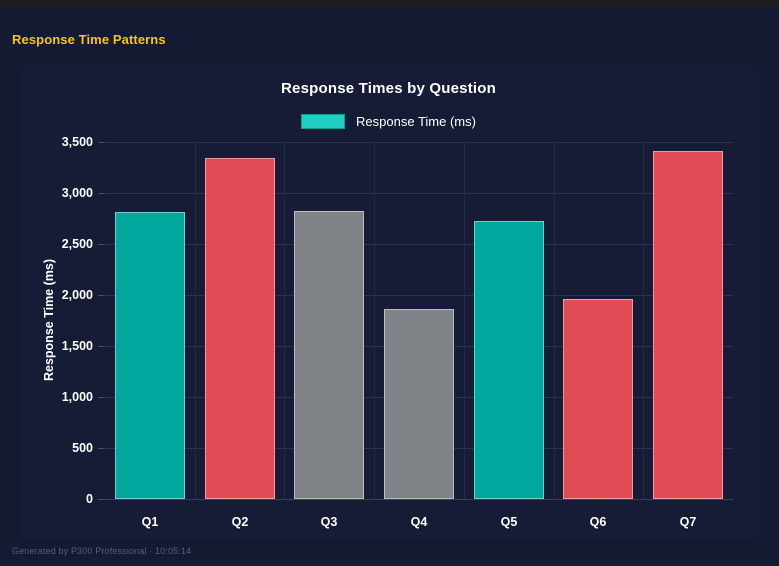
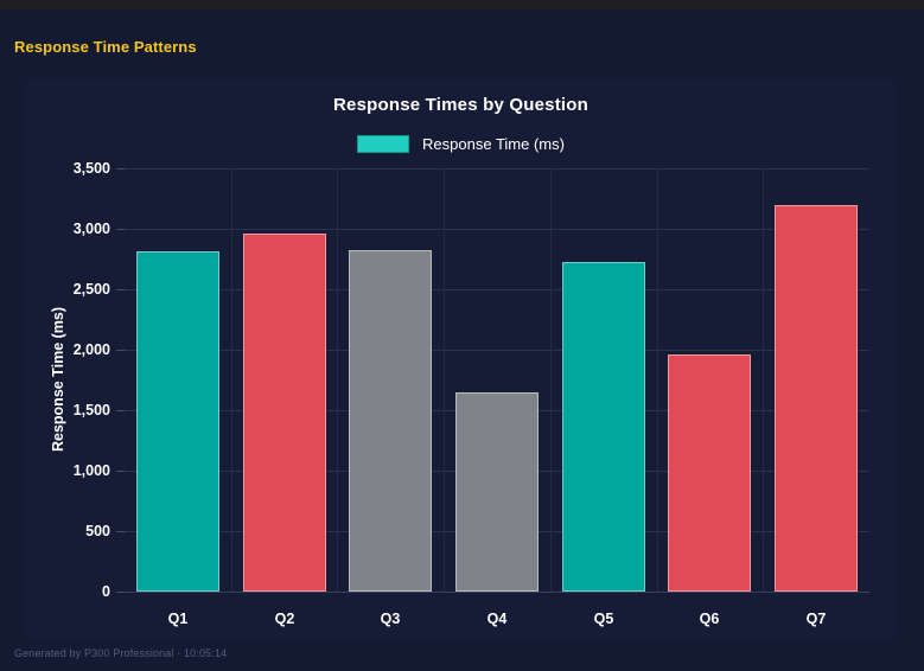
Q2: 3340 -> 2960
Q4: 1860 -> 1650
Q7: 3410 -> 3200
